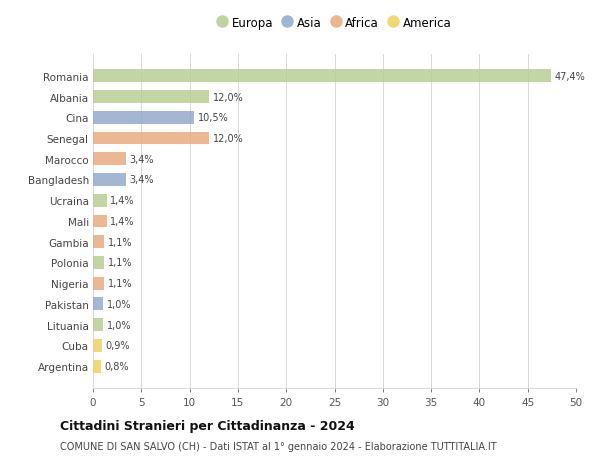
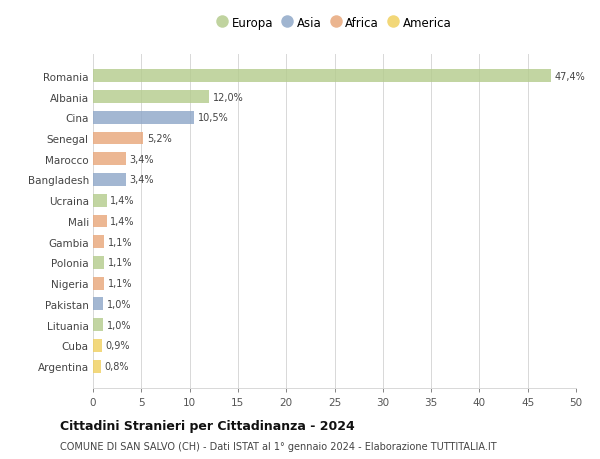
Senegal: 12,0% -> 5,2%
